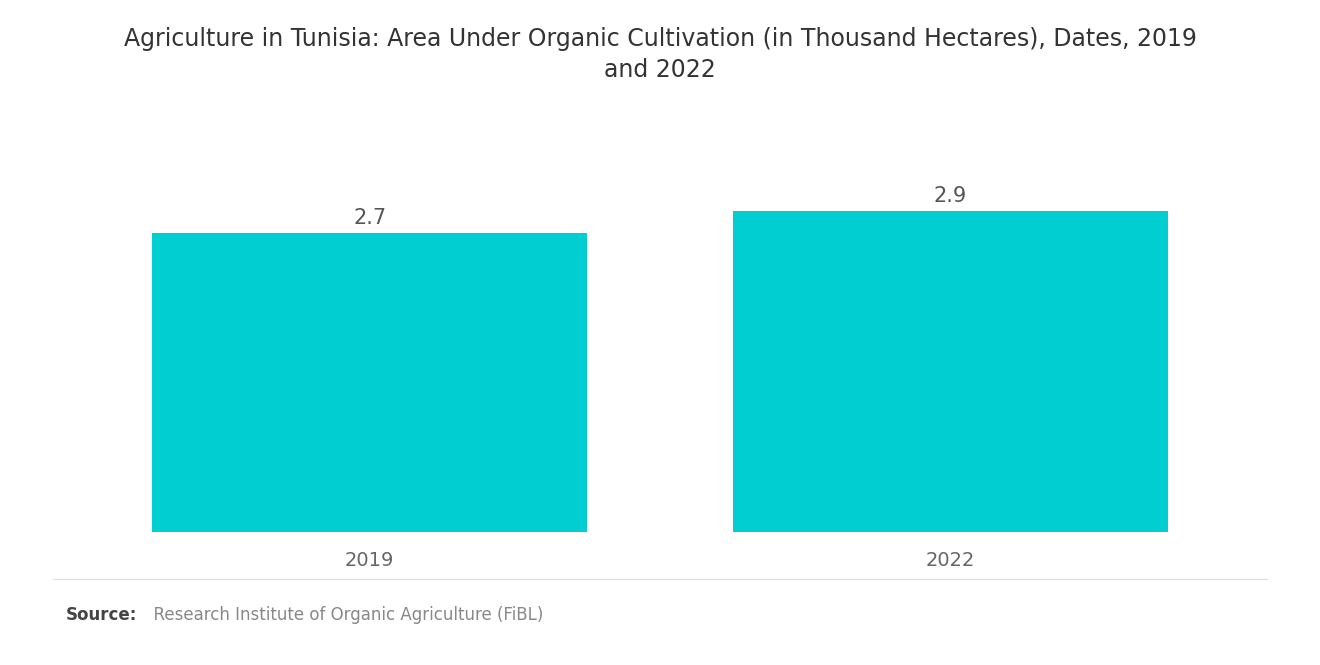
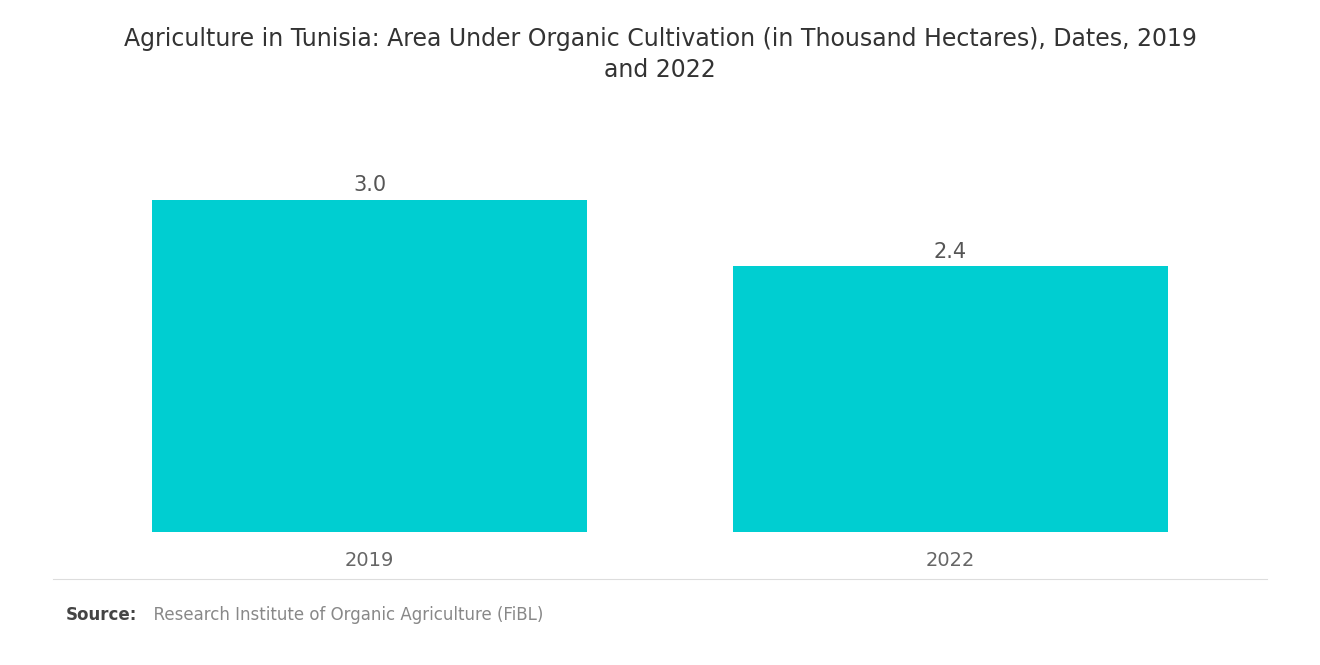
2019: 2.7 -> 3.0
2022: 2.9 -> 2.4
